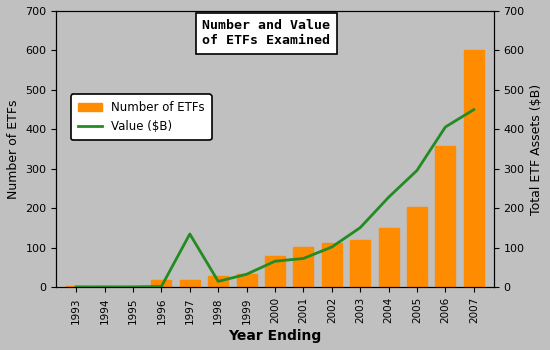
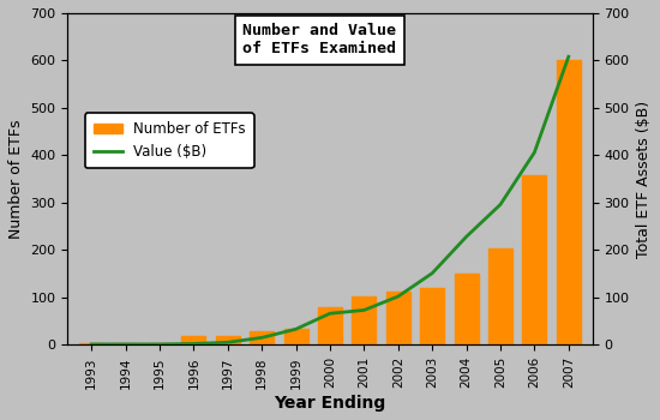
Value ($B)/1997: 135 -> 5
Value ($B)/2007: 450 -> 608
